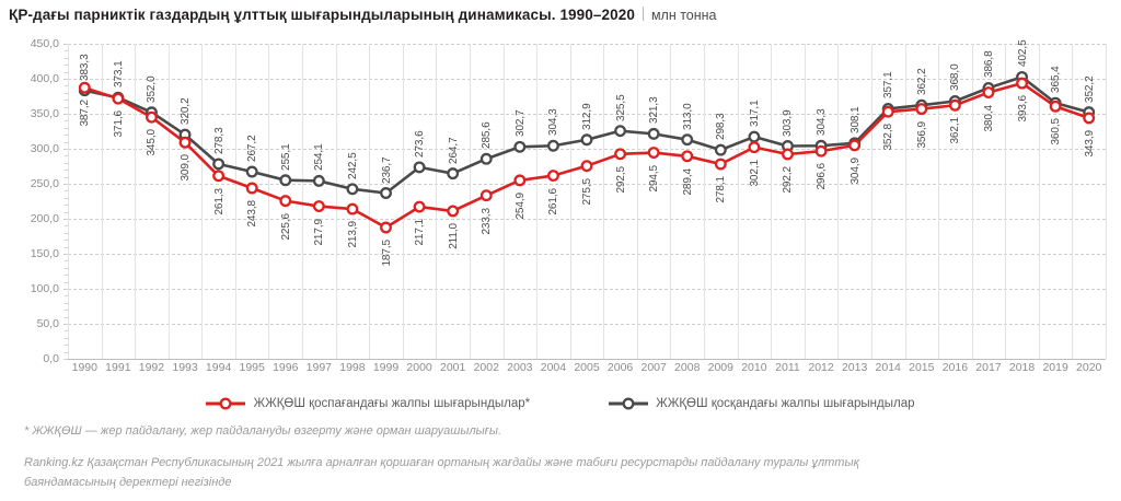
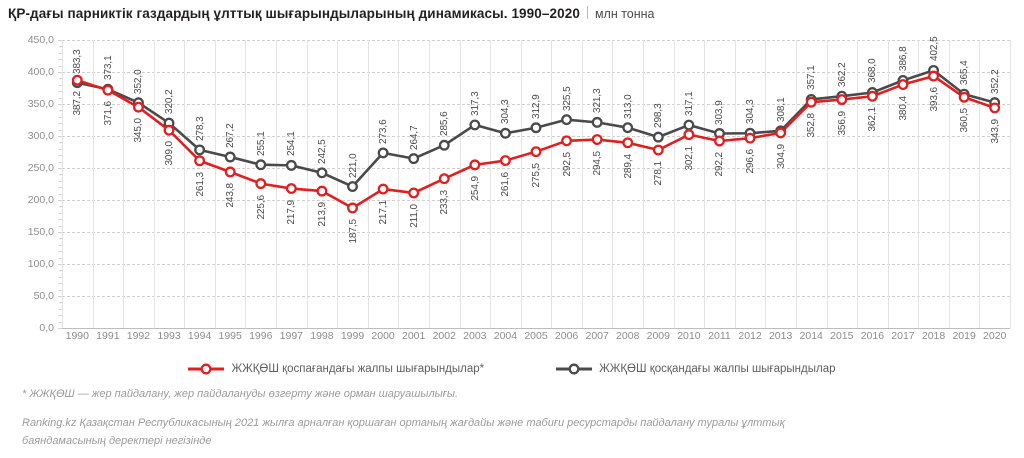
ЖЖҚӨШ қосқандағы жалпы шығарындылар/1999: 236,7 -> 221,0
ЖЖҚӨШ қосқандағы жалпы шығарындылар/2003: 302,7 -> 317,3
